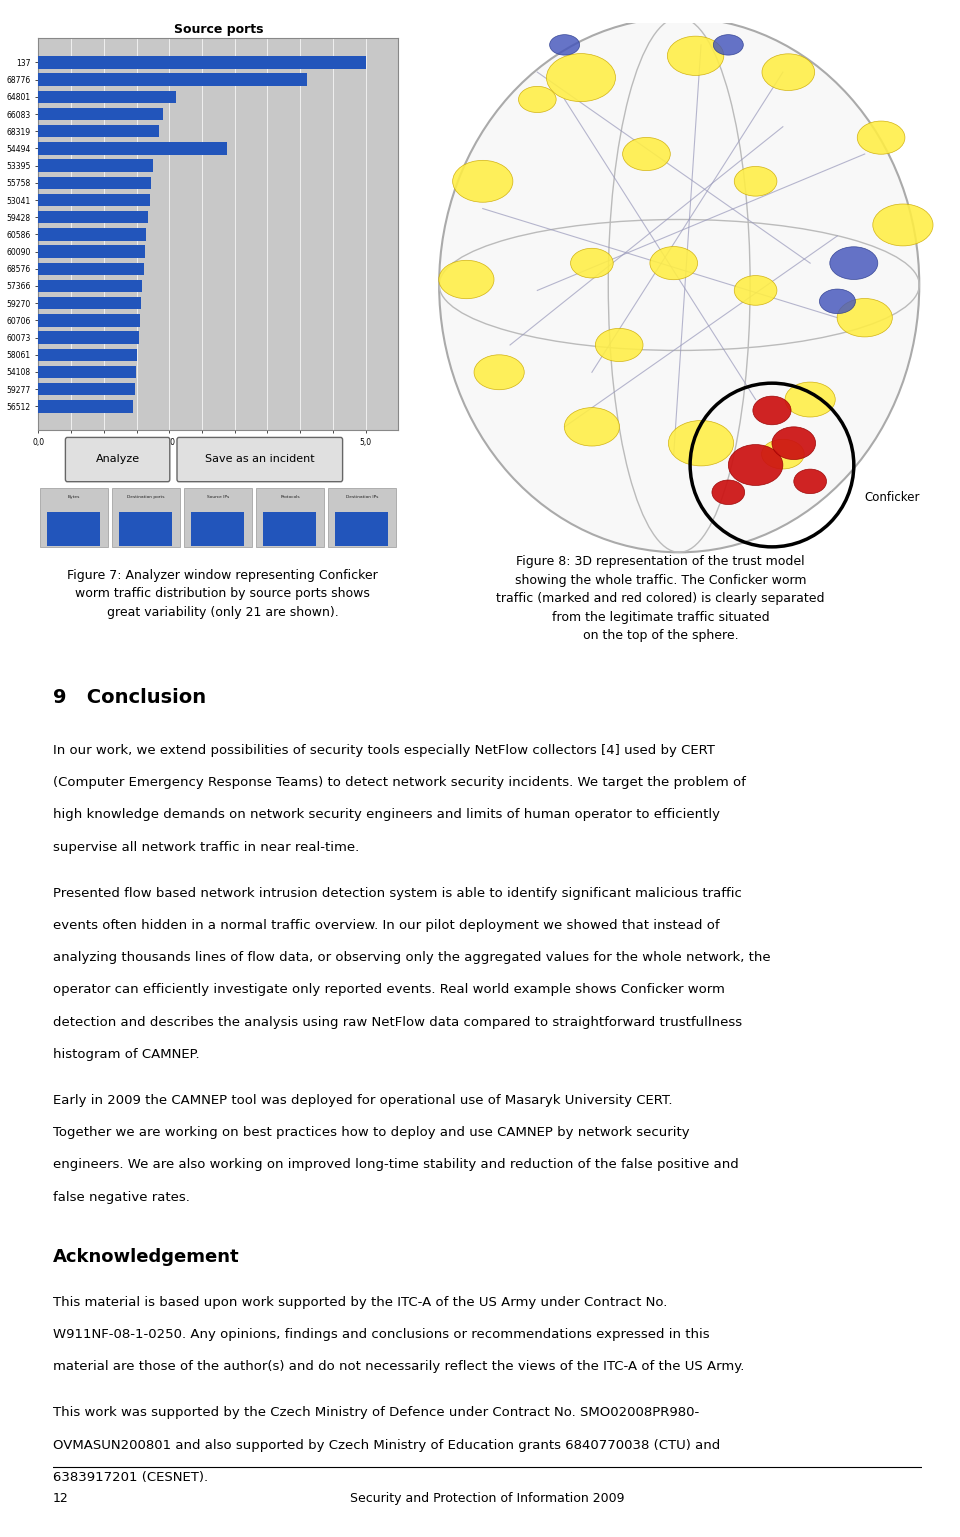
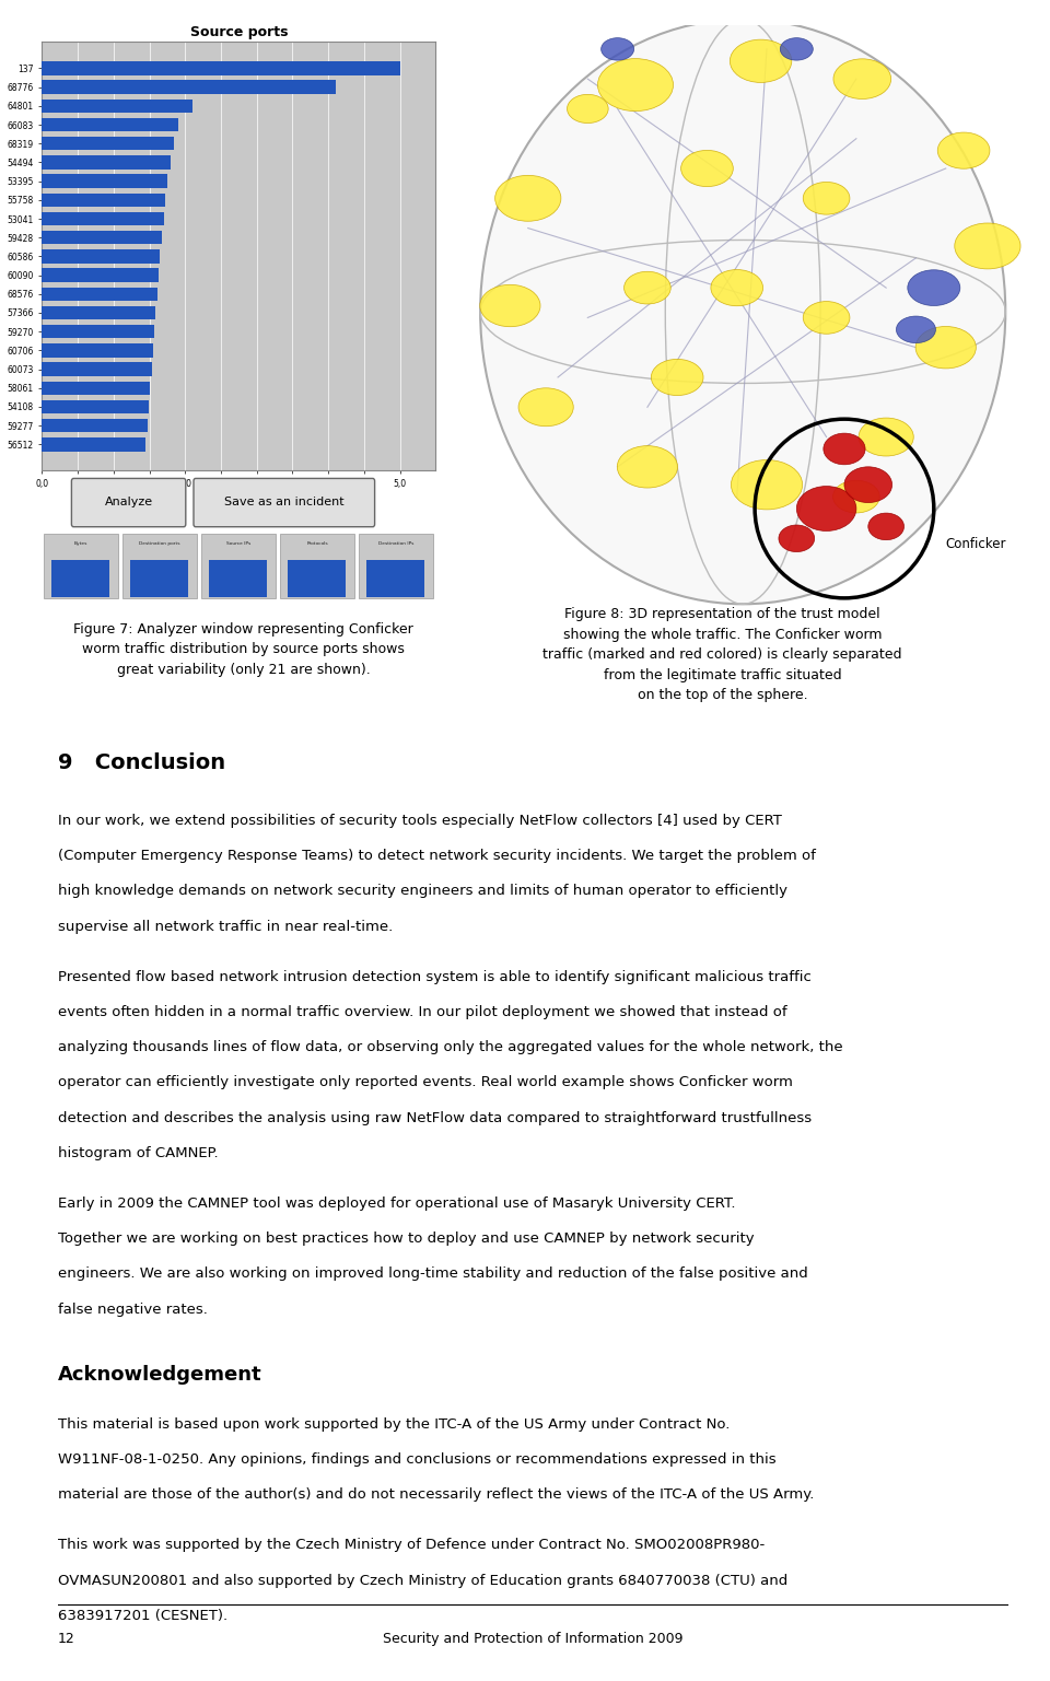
54494: 2,88 -> 1,80
